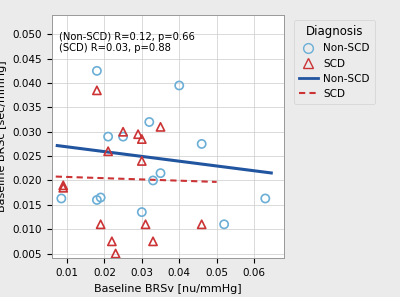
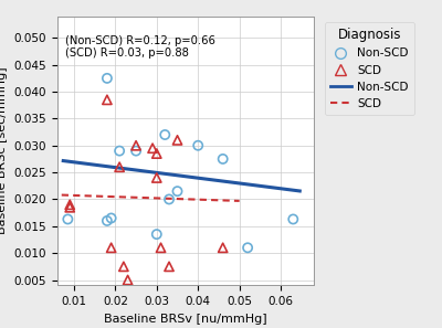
Non-SCD/0.04: 0.0395 -> 0.0300
